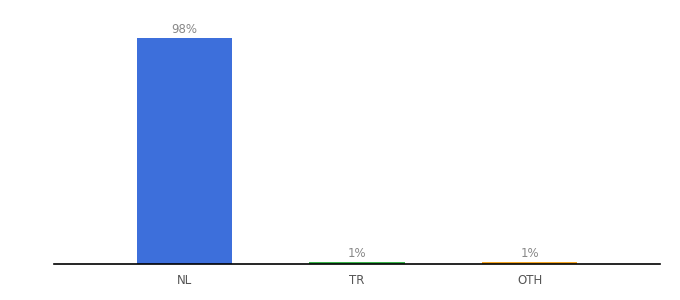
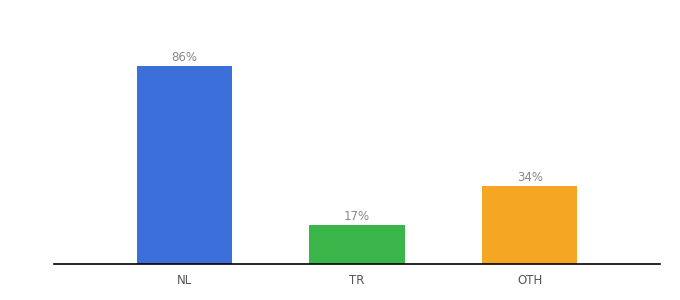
NL: 98% -> 86%
TR: 1% -> 17%
OTH: 1% -> 34%
